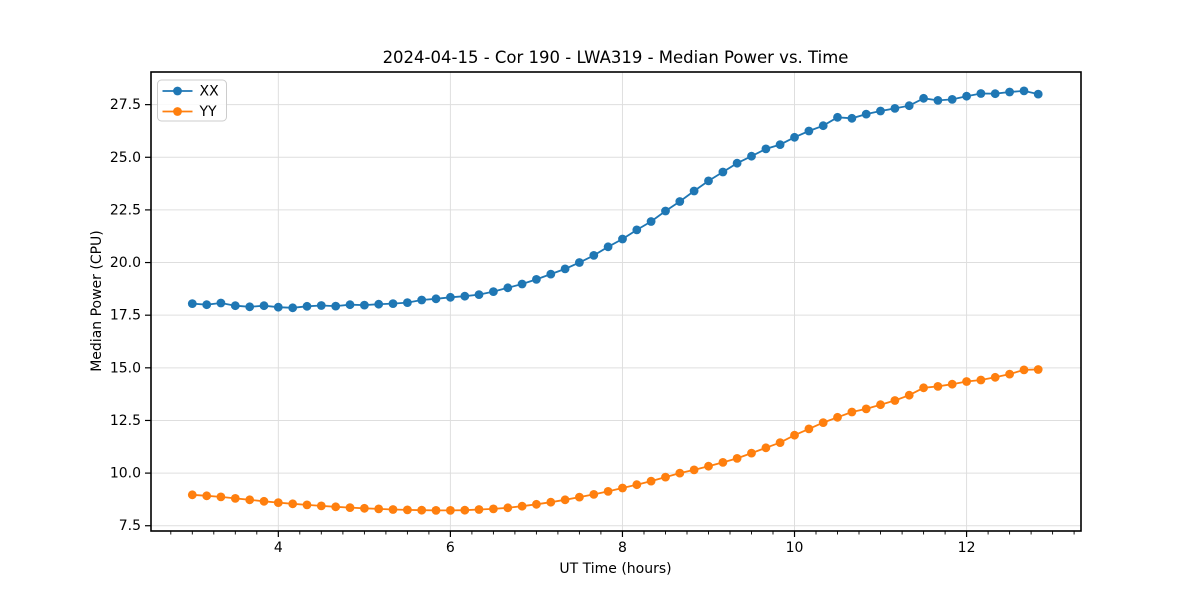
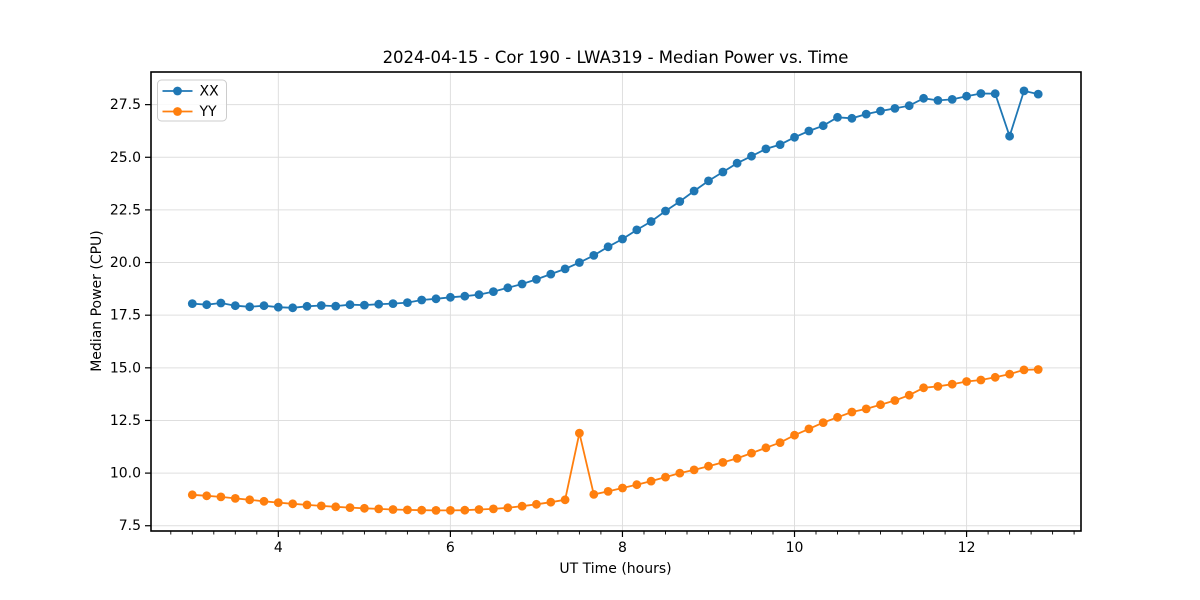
YY/7.5: 8.9 -> 11.9
XX/12.5: 28.1 -> 26.0
